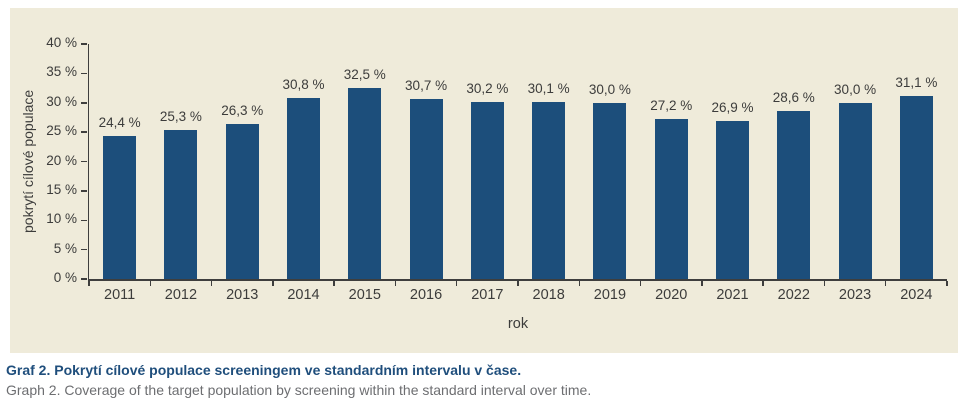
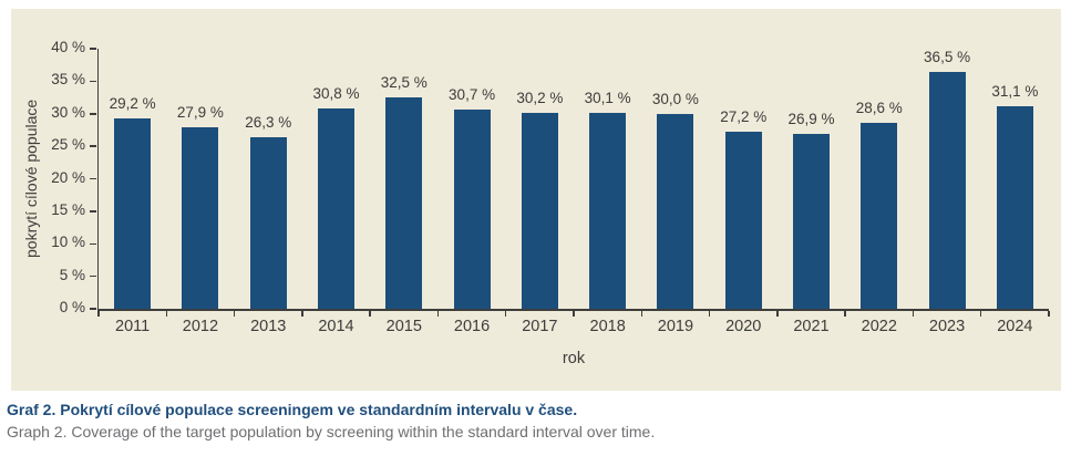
2011: 24,4 -> 29,2
2012: 25,3 -> 27,9
2023: 30,0 -> 36,5
